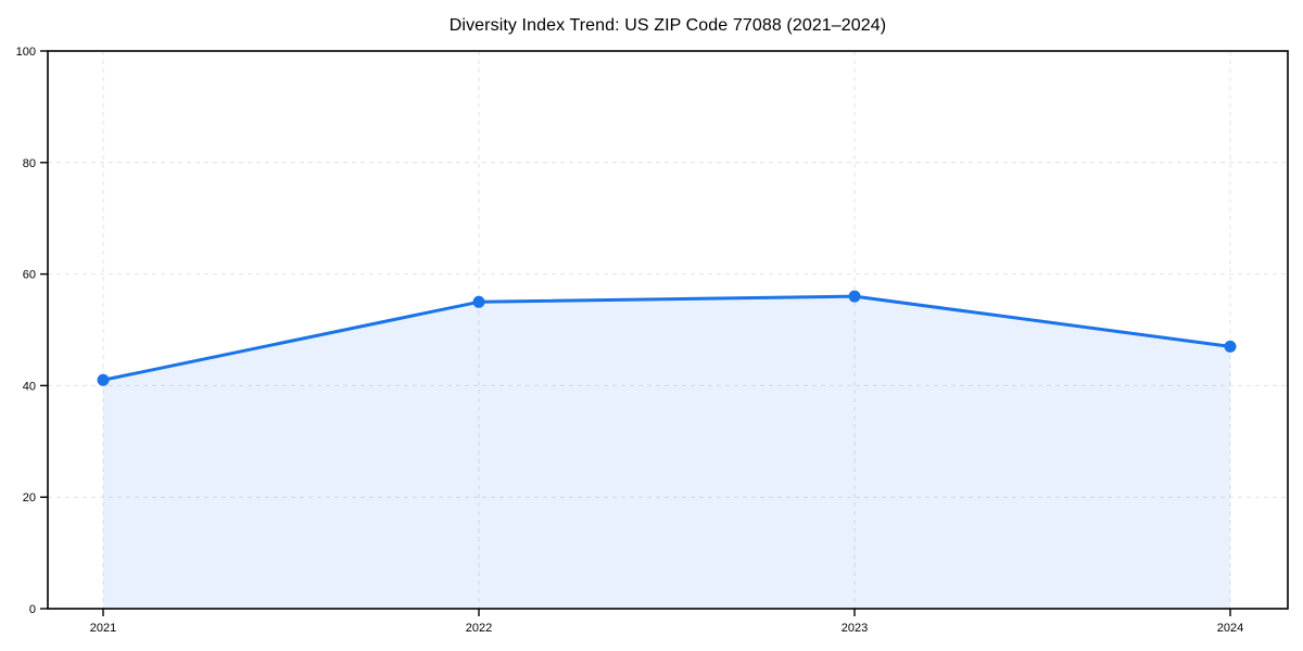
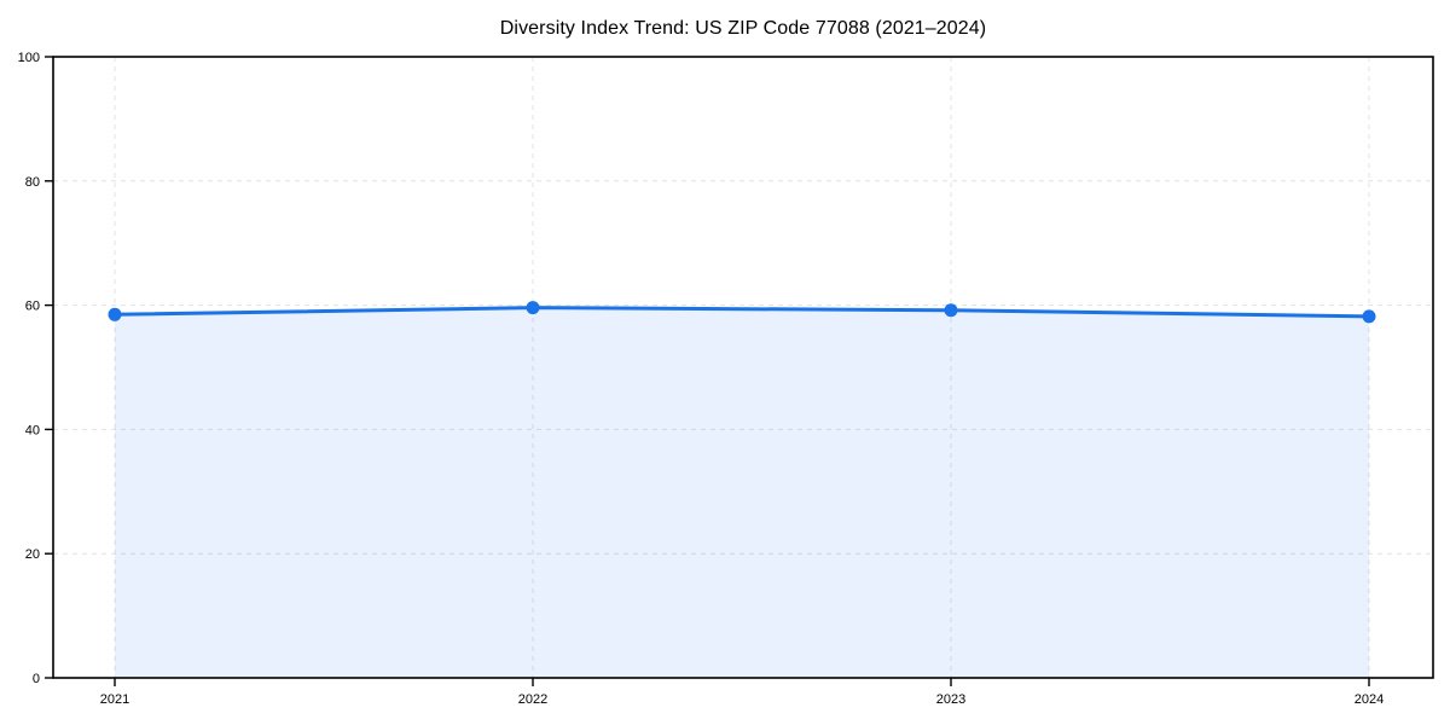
2021: 41 -> 58
2022: 55 -> 60
2023: 56 -> 59
2024: 47 -> 58
